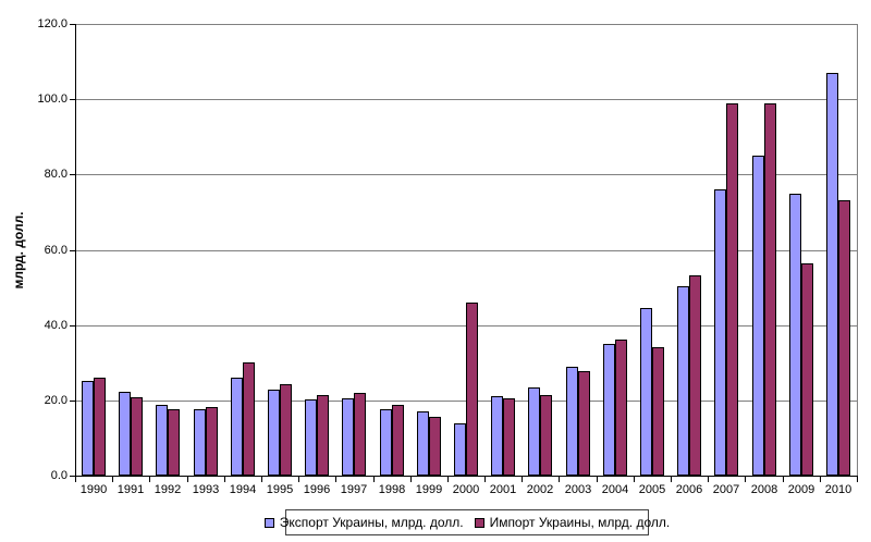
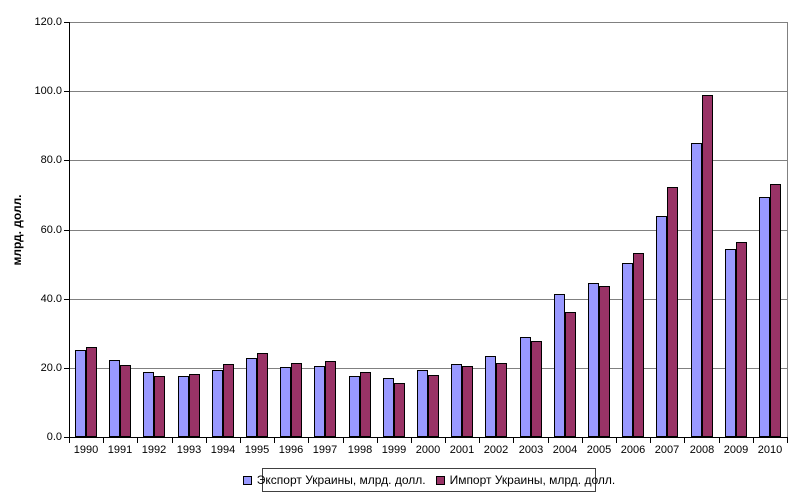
Экспорт Украины, млрд. долл./1994: 26 -> 19
Импорт Украины, млрд. долл./1994: 30 -> 21
Экспорт Украины, млрд. долл./2000: 14 -> 20
Импорт Украины, млрд. долл./2000: 46 -> 18
Экспорт Украины, млрд. долл./2004: 35 -> 41
Импорт Украины, млрд. долл./2005: 34 -> 44
Экспорт Украины, млрд. долл./2007: 76 -> 64
Импорт Украины, млрд. долл./2007: 99 -> 72
Экспорт Украины, млрд. долл./2009: 75 -> 54
Экспорт Украины, млрд. долл./2010: 107 -> 70
